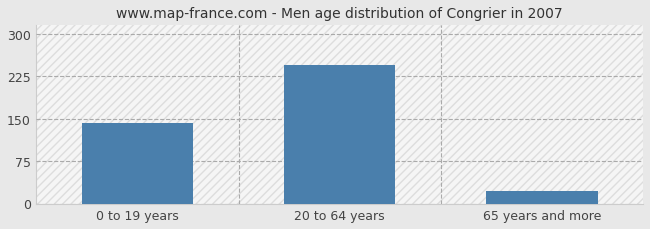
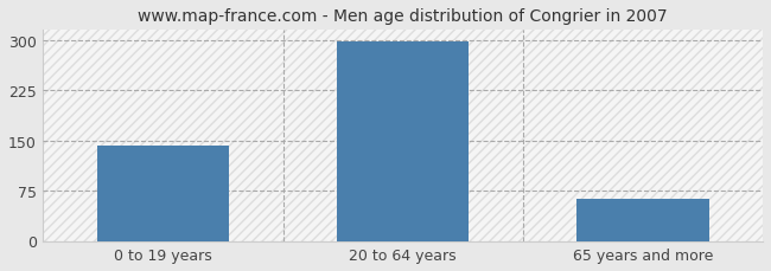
20 to 64 years: 244 -> 298
65 years and more: 22 -> 62
